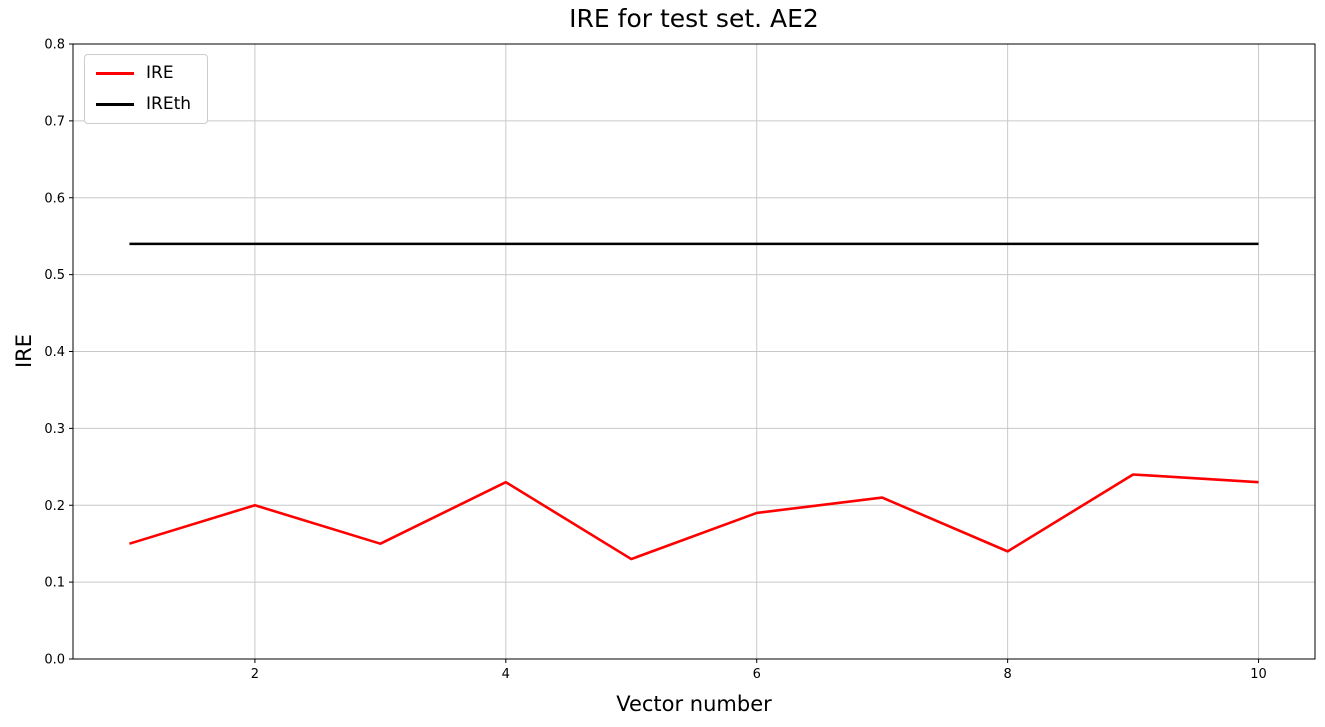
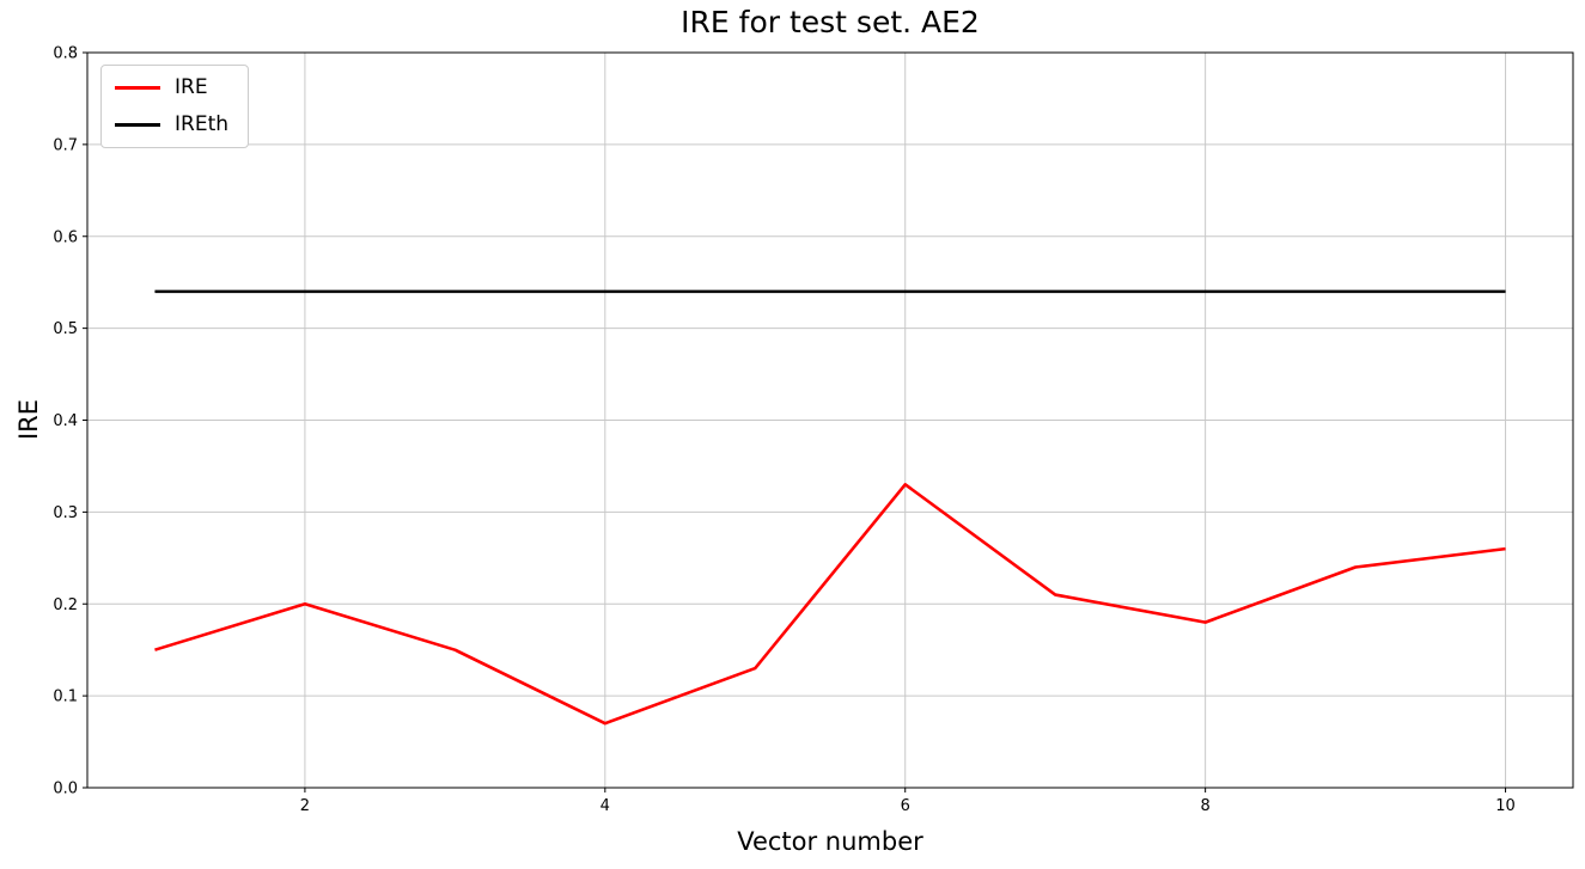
IRE/4: 0.23 -> 0.07
IRE/6: 0.19 -> 0.33
IRE/8: 0.14 -> 0.18
IRE/10: 0.23 -> 0.26
